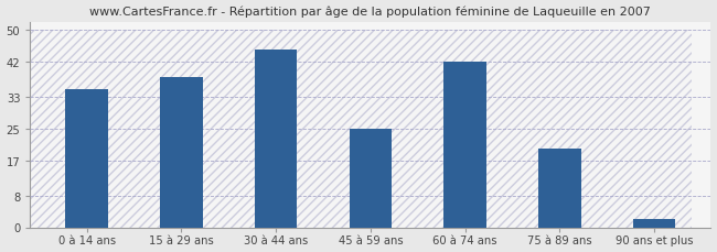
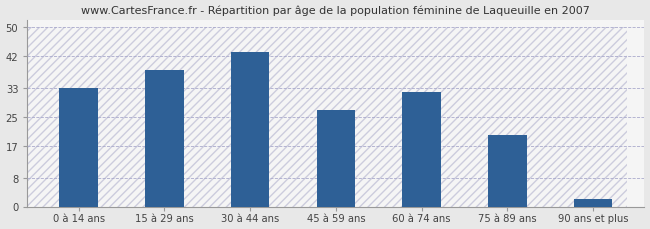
0 à 14 ans: 35 -> 33
30 à 44 ans: 45 -> 43
45 à 59 ans: 25 -> 27
60 à 74 ans: 42 -> 32
